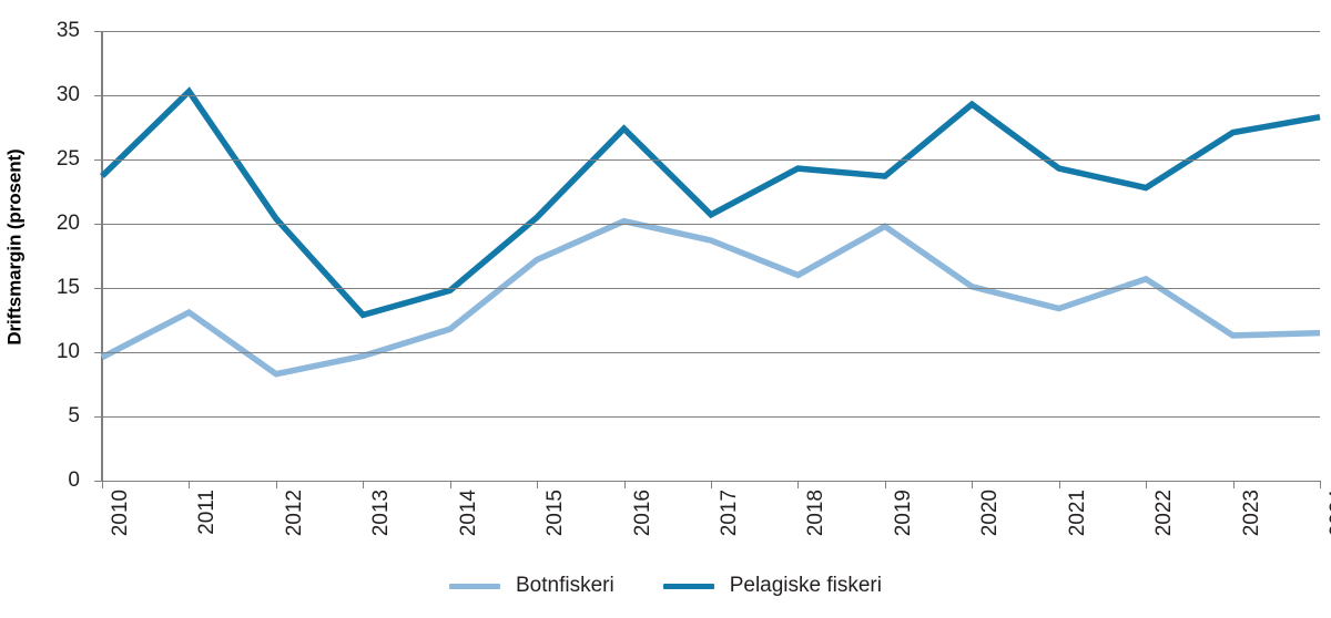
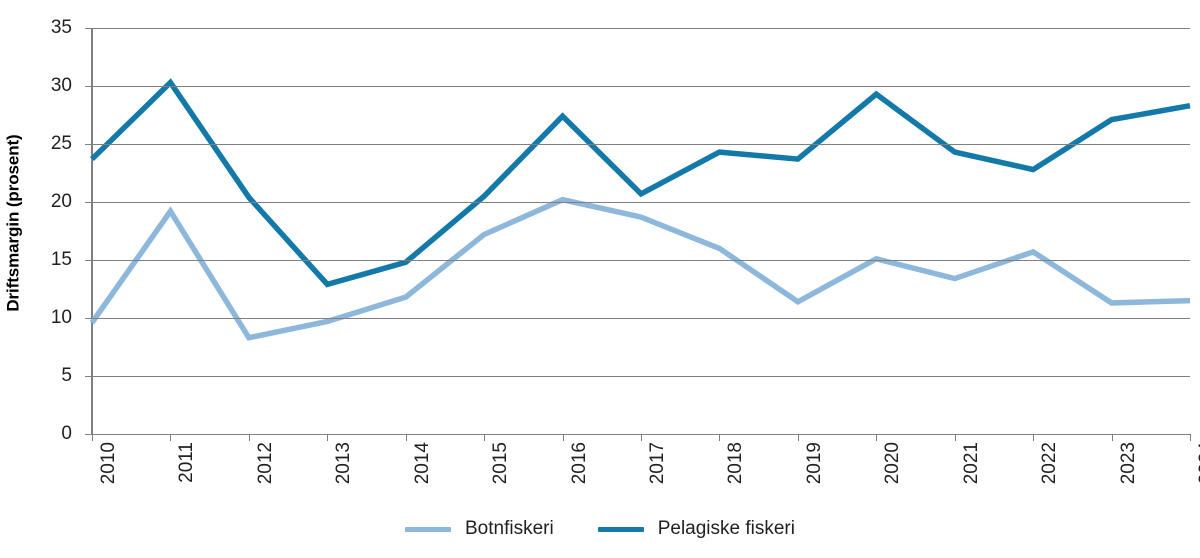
Botnfiskeri/2011: 13.1 -> 19.2
Botnfiskeri/2019: 19.8 -> 11.4
